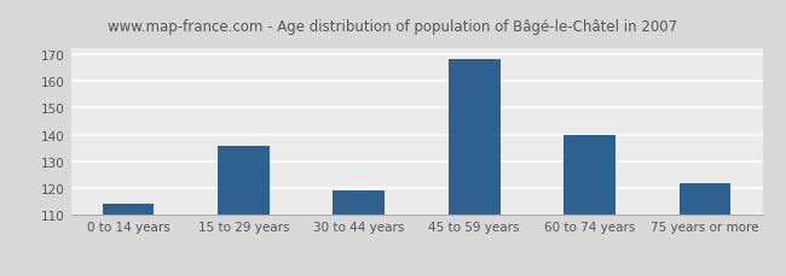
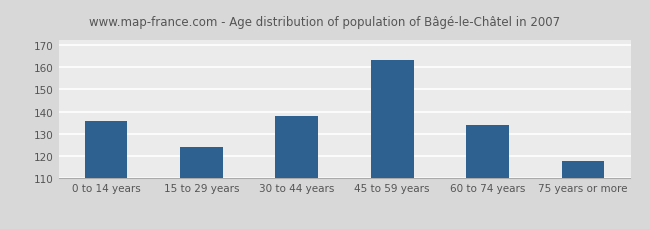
0 to 14 years: 114 -> 136
15 to 29 years: 136 -> 124
30 to 44 years: 119 -> 138
45 to 59 years: 168 -> 163
60 to 74 years: 140 -> 134
75 years or more: 122 -> 118
